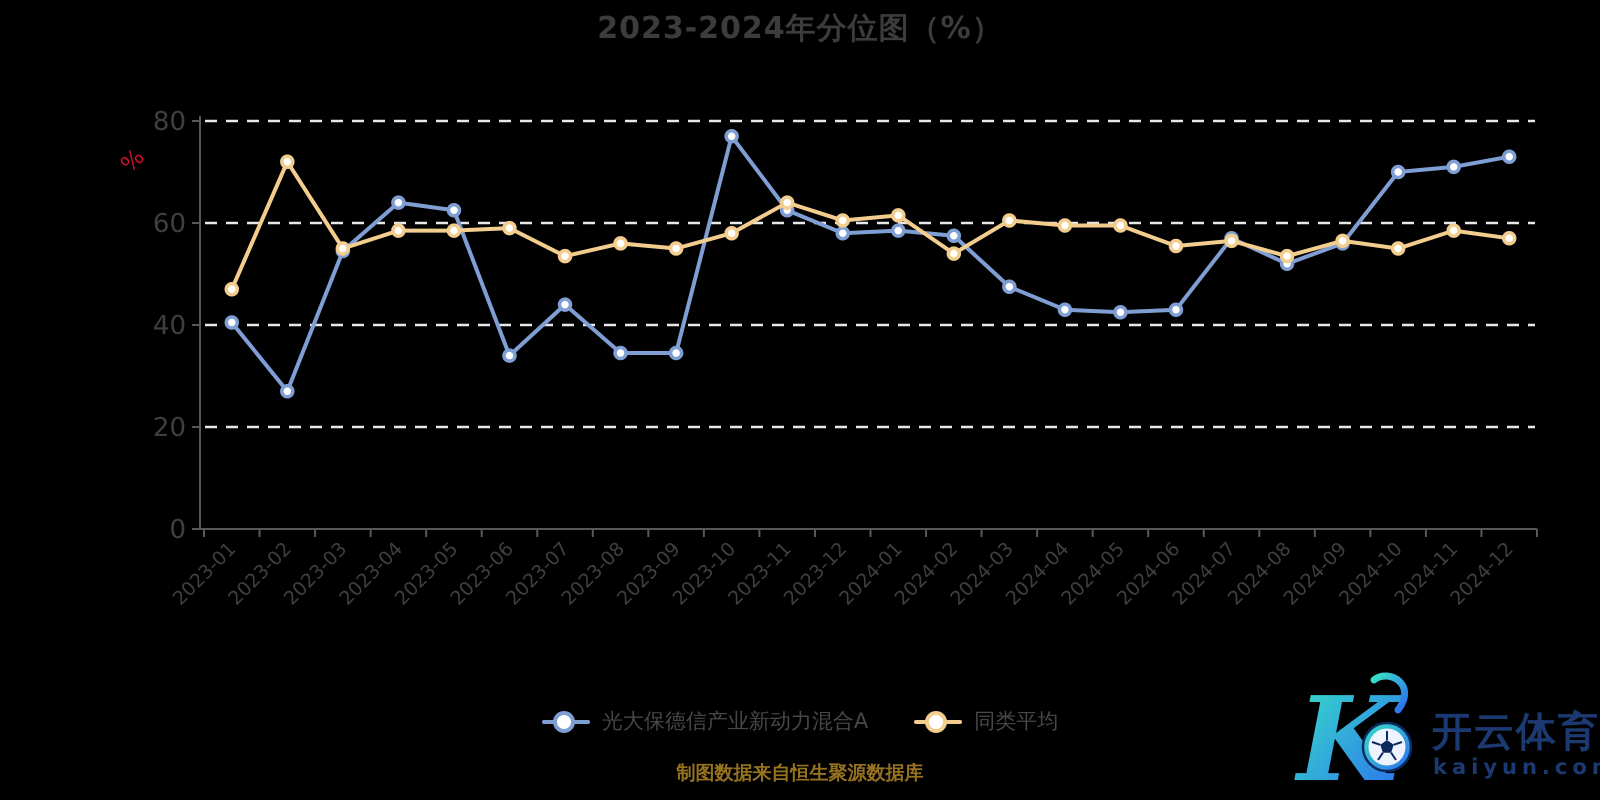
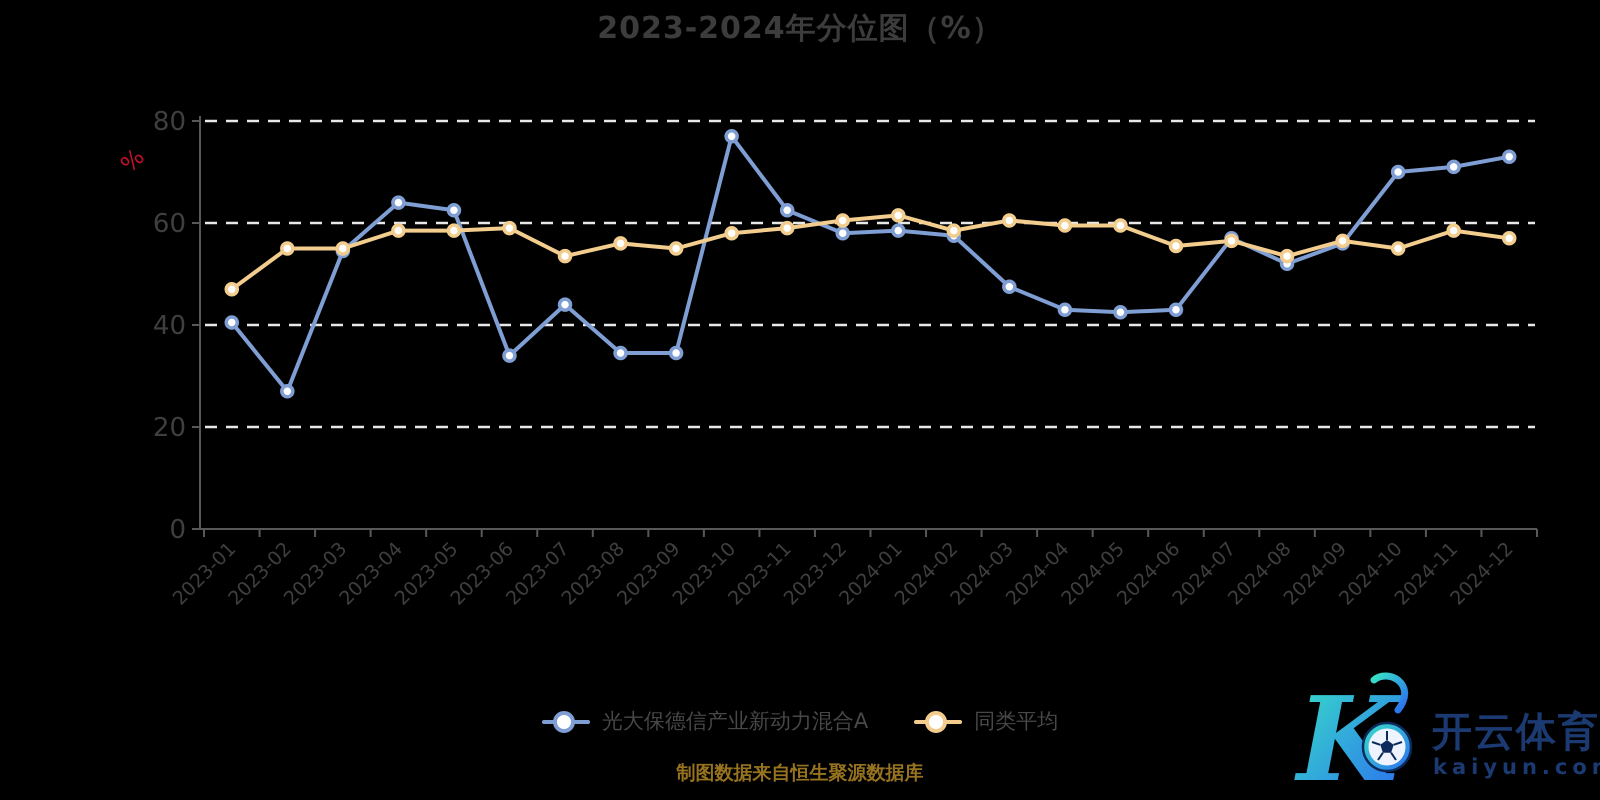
同类平均/2023-02: 72 -> 55
同类平均/2023-11: 64 -> 59
同类平均/2024-02: 54 -> 58
